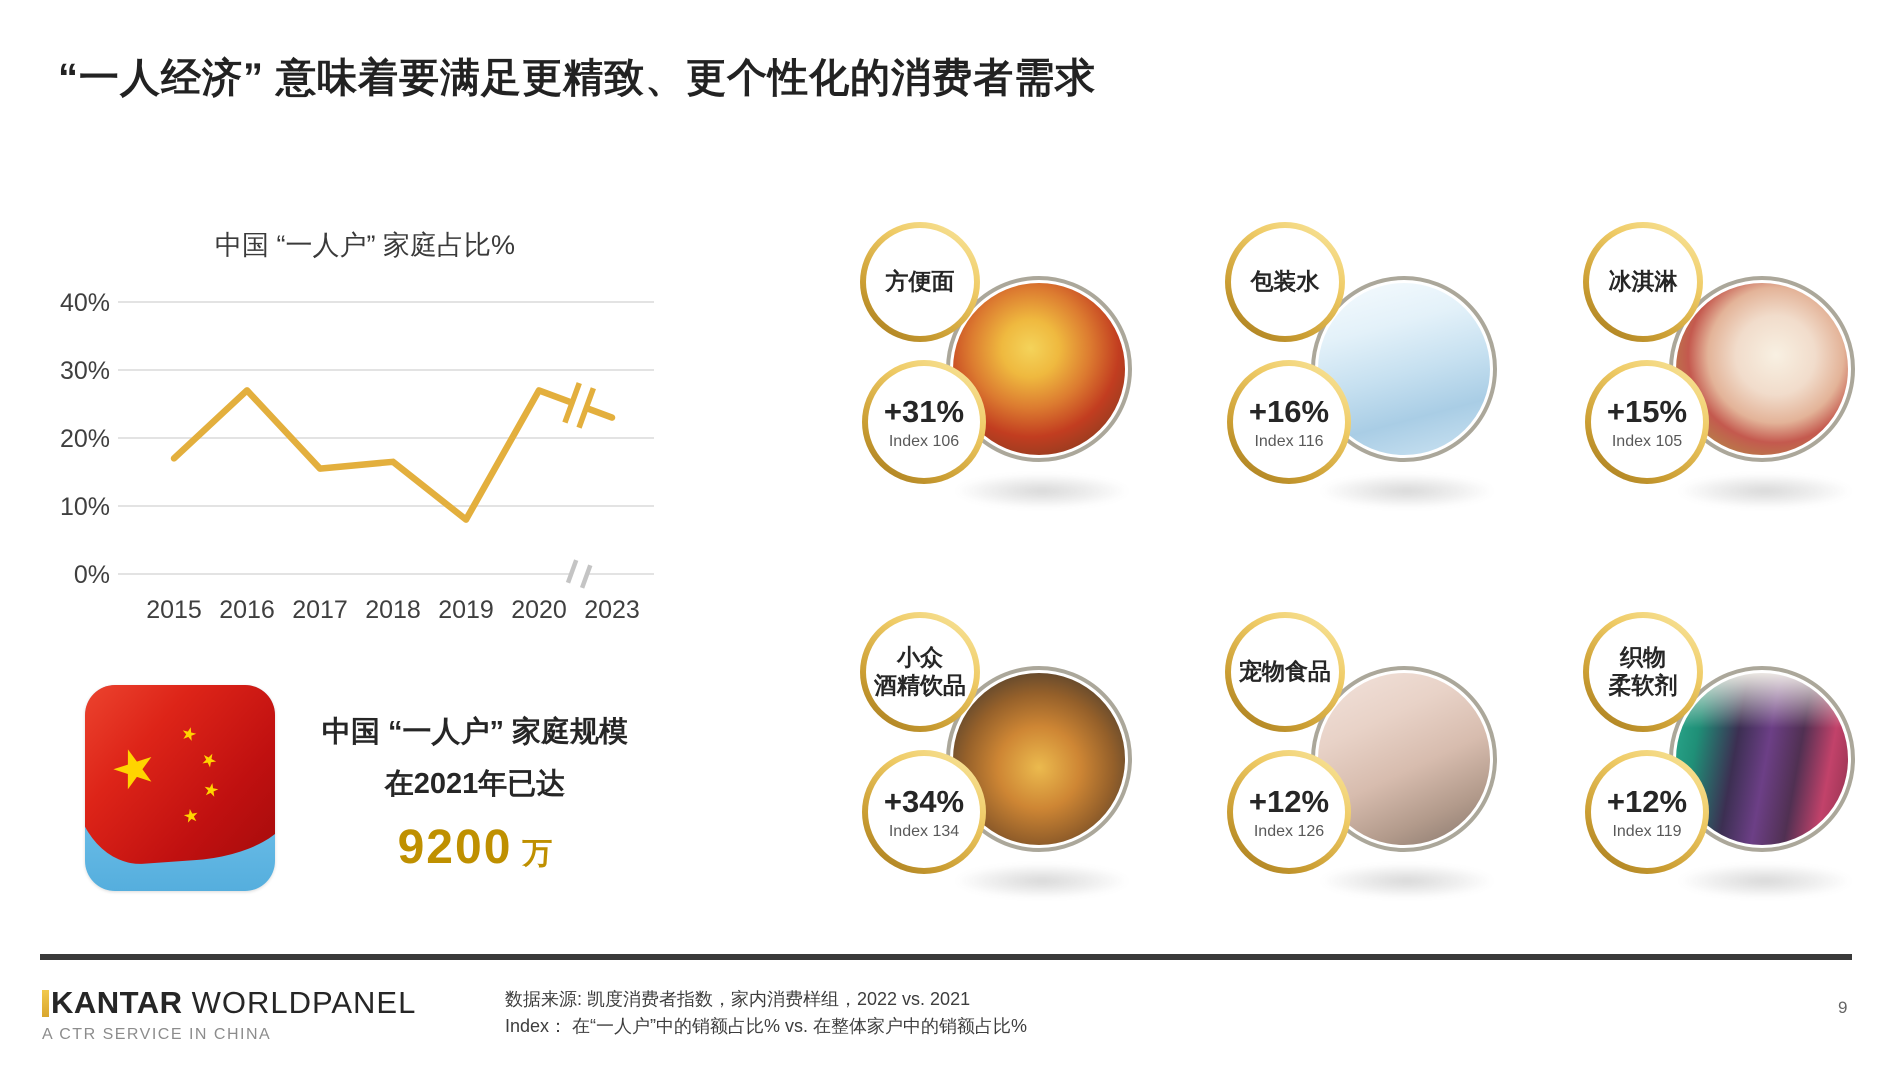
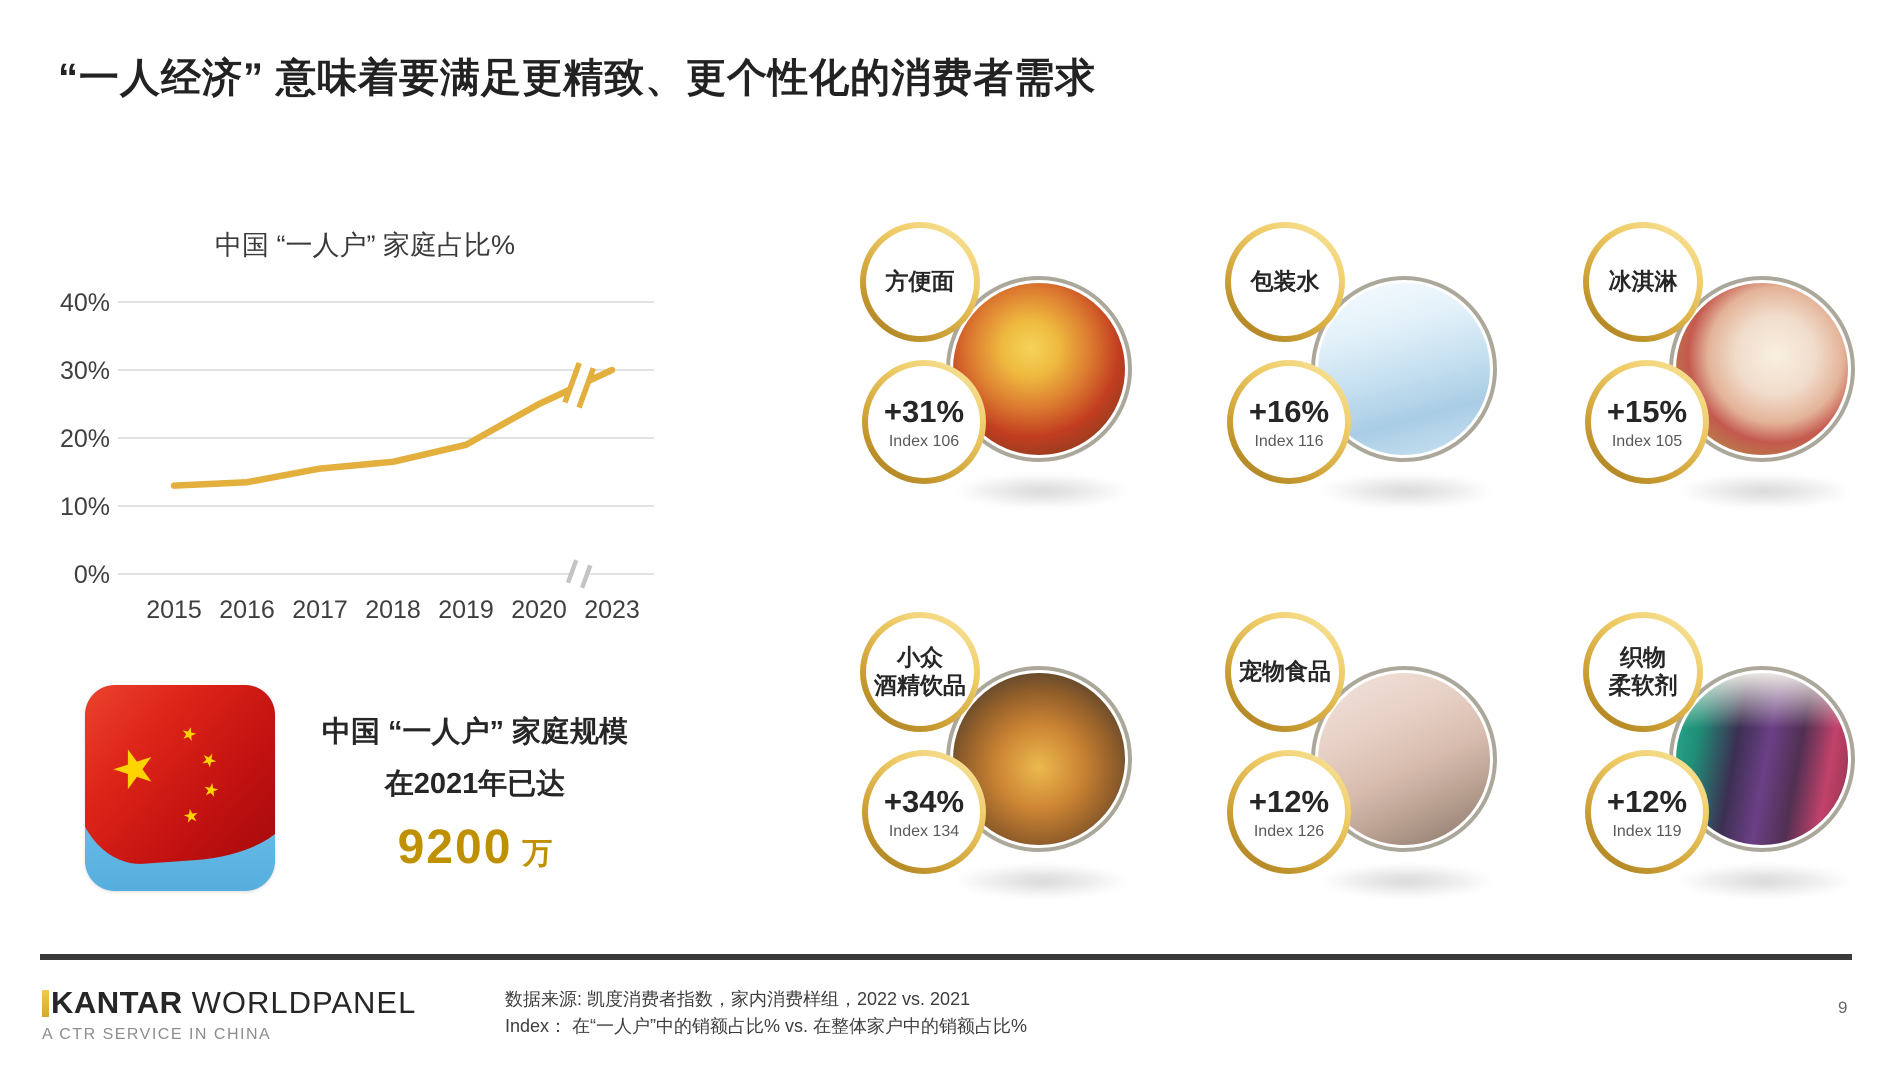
2015: 17% -> 13%
2016: 27% -> 14%
2019: 8% -> 19%
2020: 27% -> 25%
2023: 23% -> 30%
